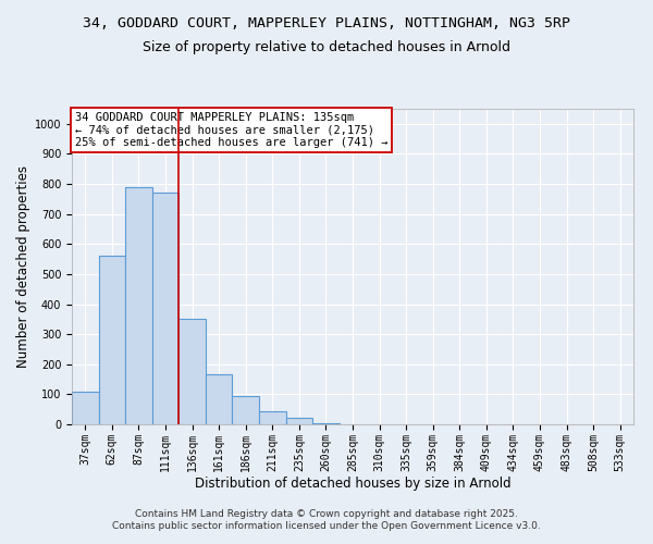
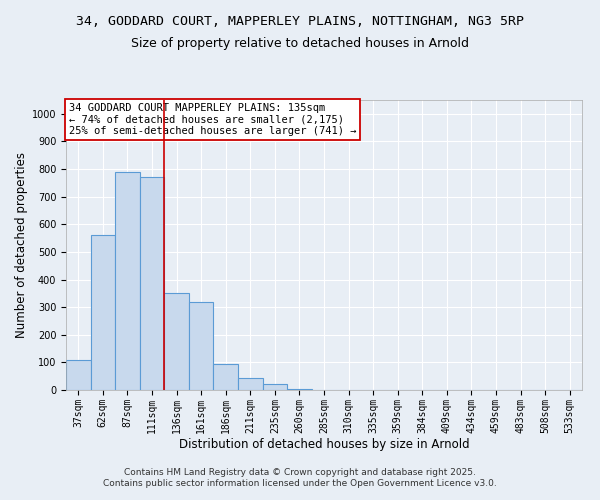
161sqm: 165 -> 320
